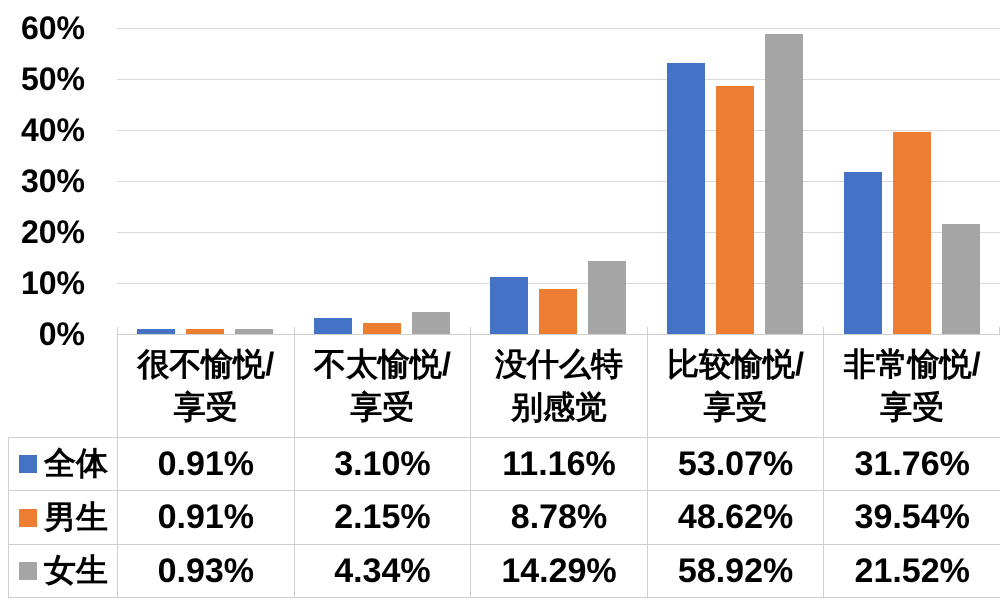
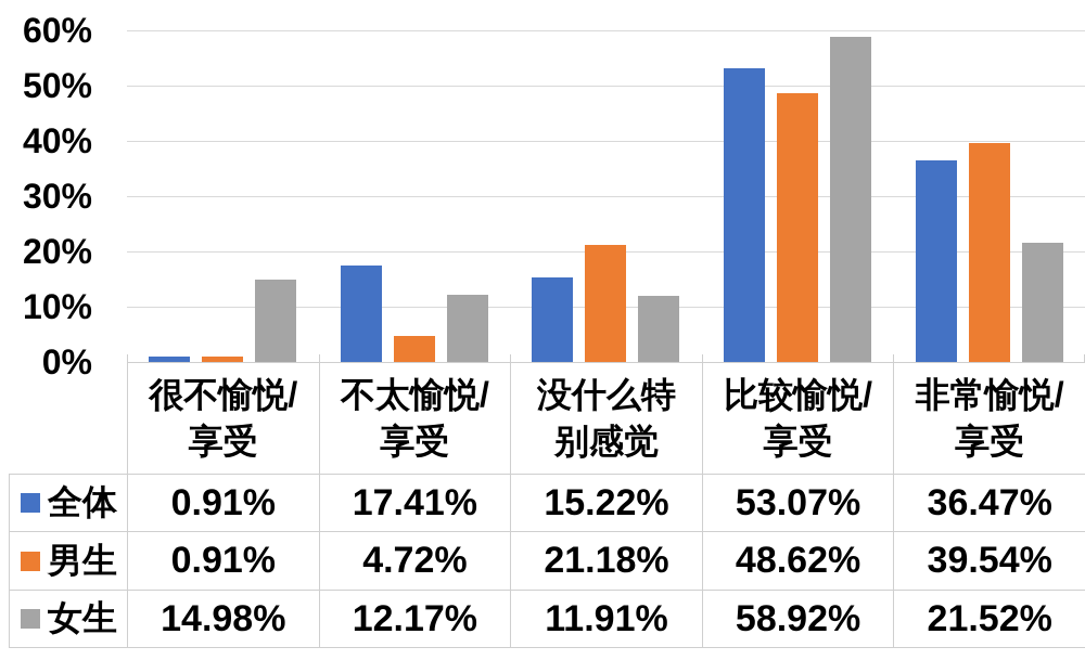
女生/很不愉悦/享受: 0.93% -> 14.98%
全体/不太愉悦/享受: 3.10% -> 17.41%
男生/不太愉悦/享受: 2.15% -> 4.72%
女生/不太愉悦/享受: 4.34% -> 12.17%
全体/没什么特别感觉: 11.16% -> 15.22%
男生/没什么特别感觉: 8.78% -> 21.18%
女生/没什么特别感觉: 14.29% -> 11.91%
全体/非常愉悦/享受: 31.76% -> 36.47%
